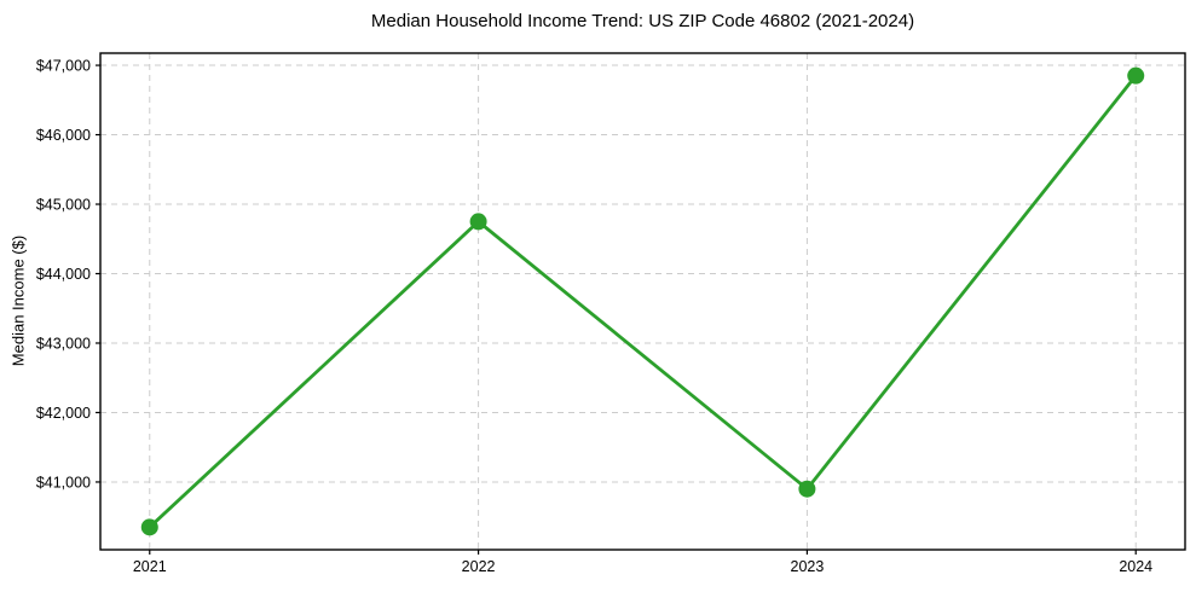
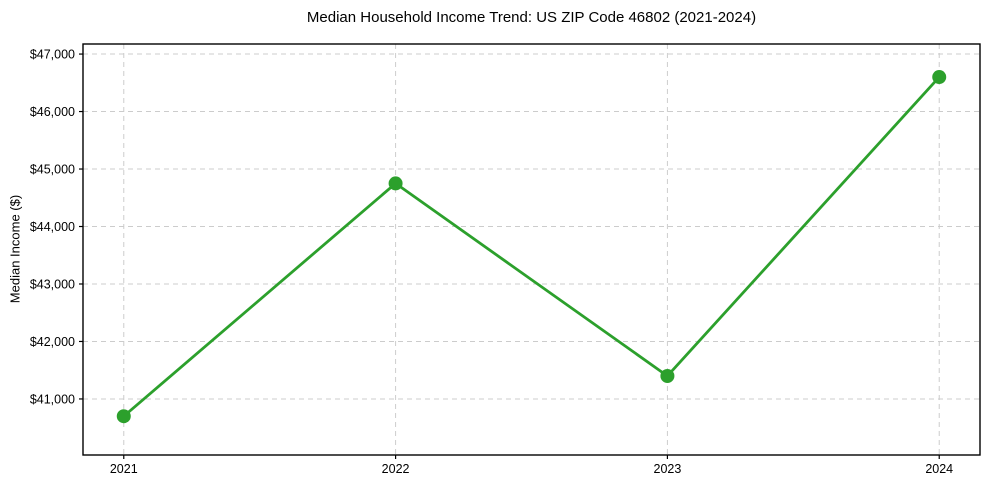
2021: $40400 -> $40700
2023: $40900 -> $41400
2024: $46800 -> $46600
